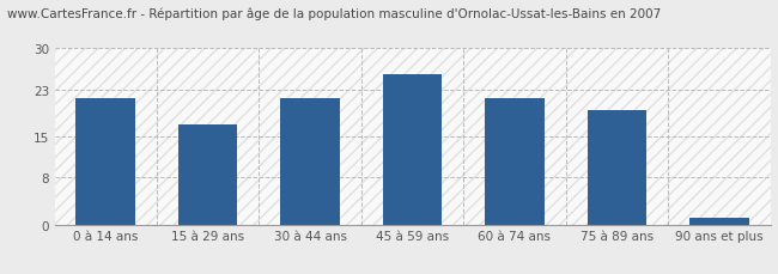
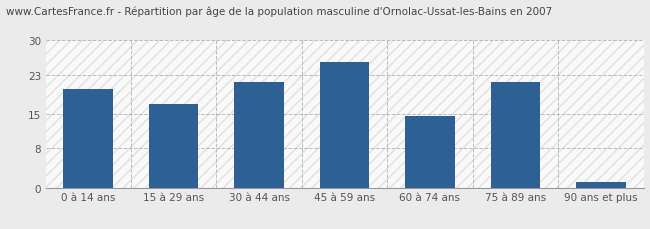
0 à 14 ans: 21.5 -> 20.0
60 à 74 ans: 21.5 -> 14.5
75 à 89 ans: 19.5 -> 21.5
